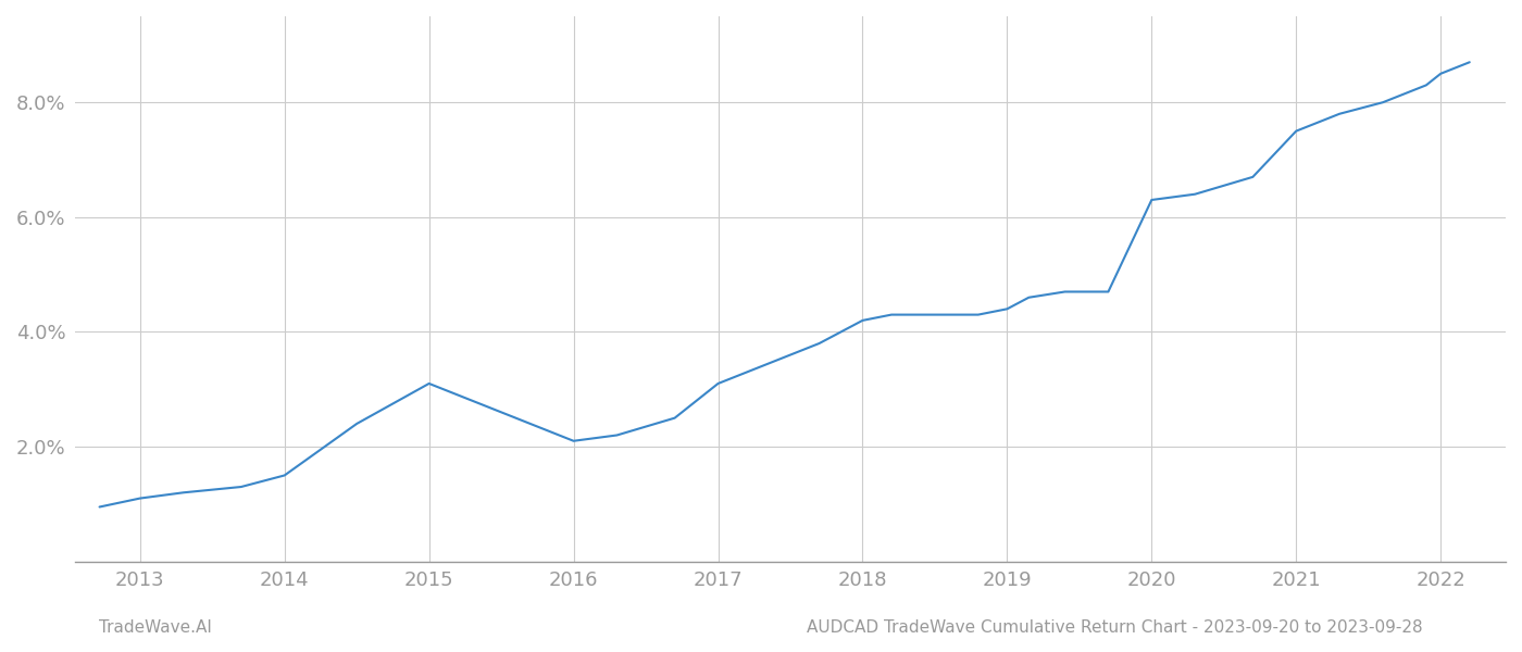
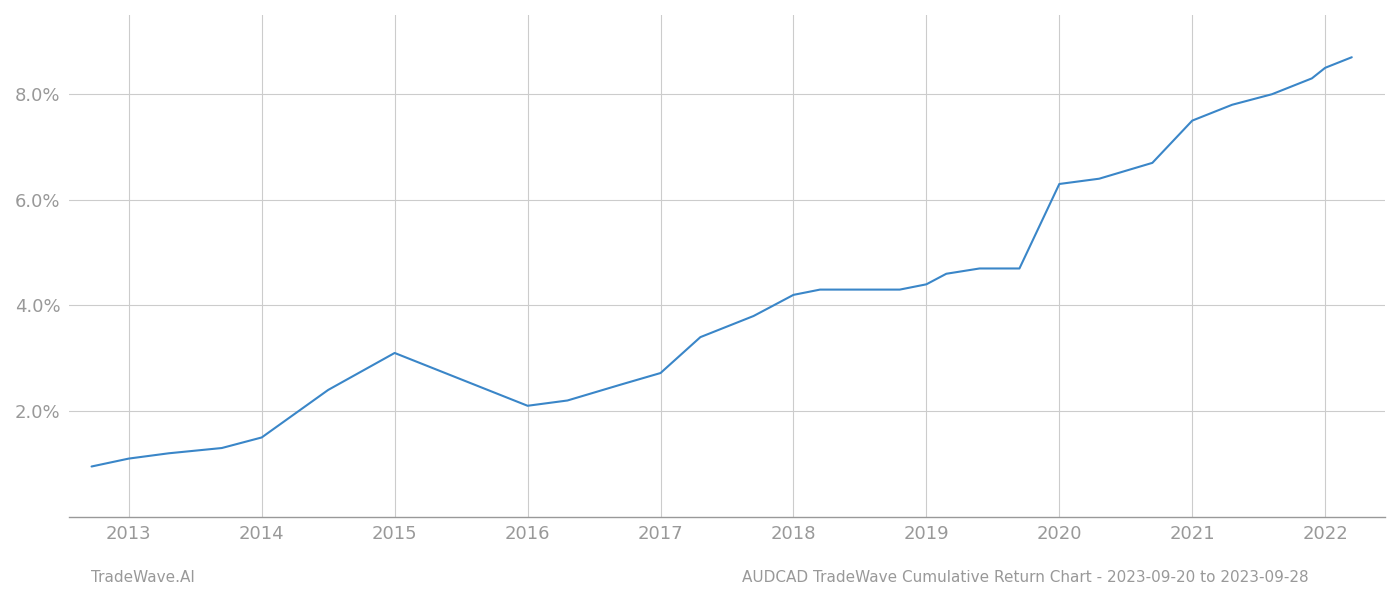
2017: 3.10% -> 2.72%
